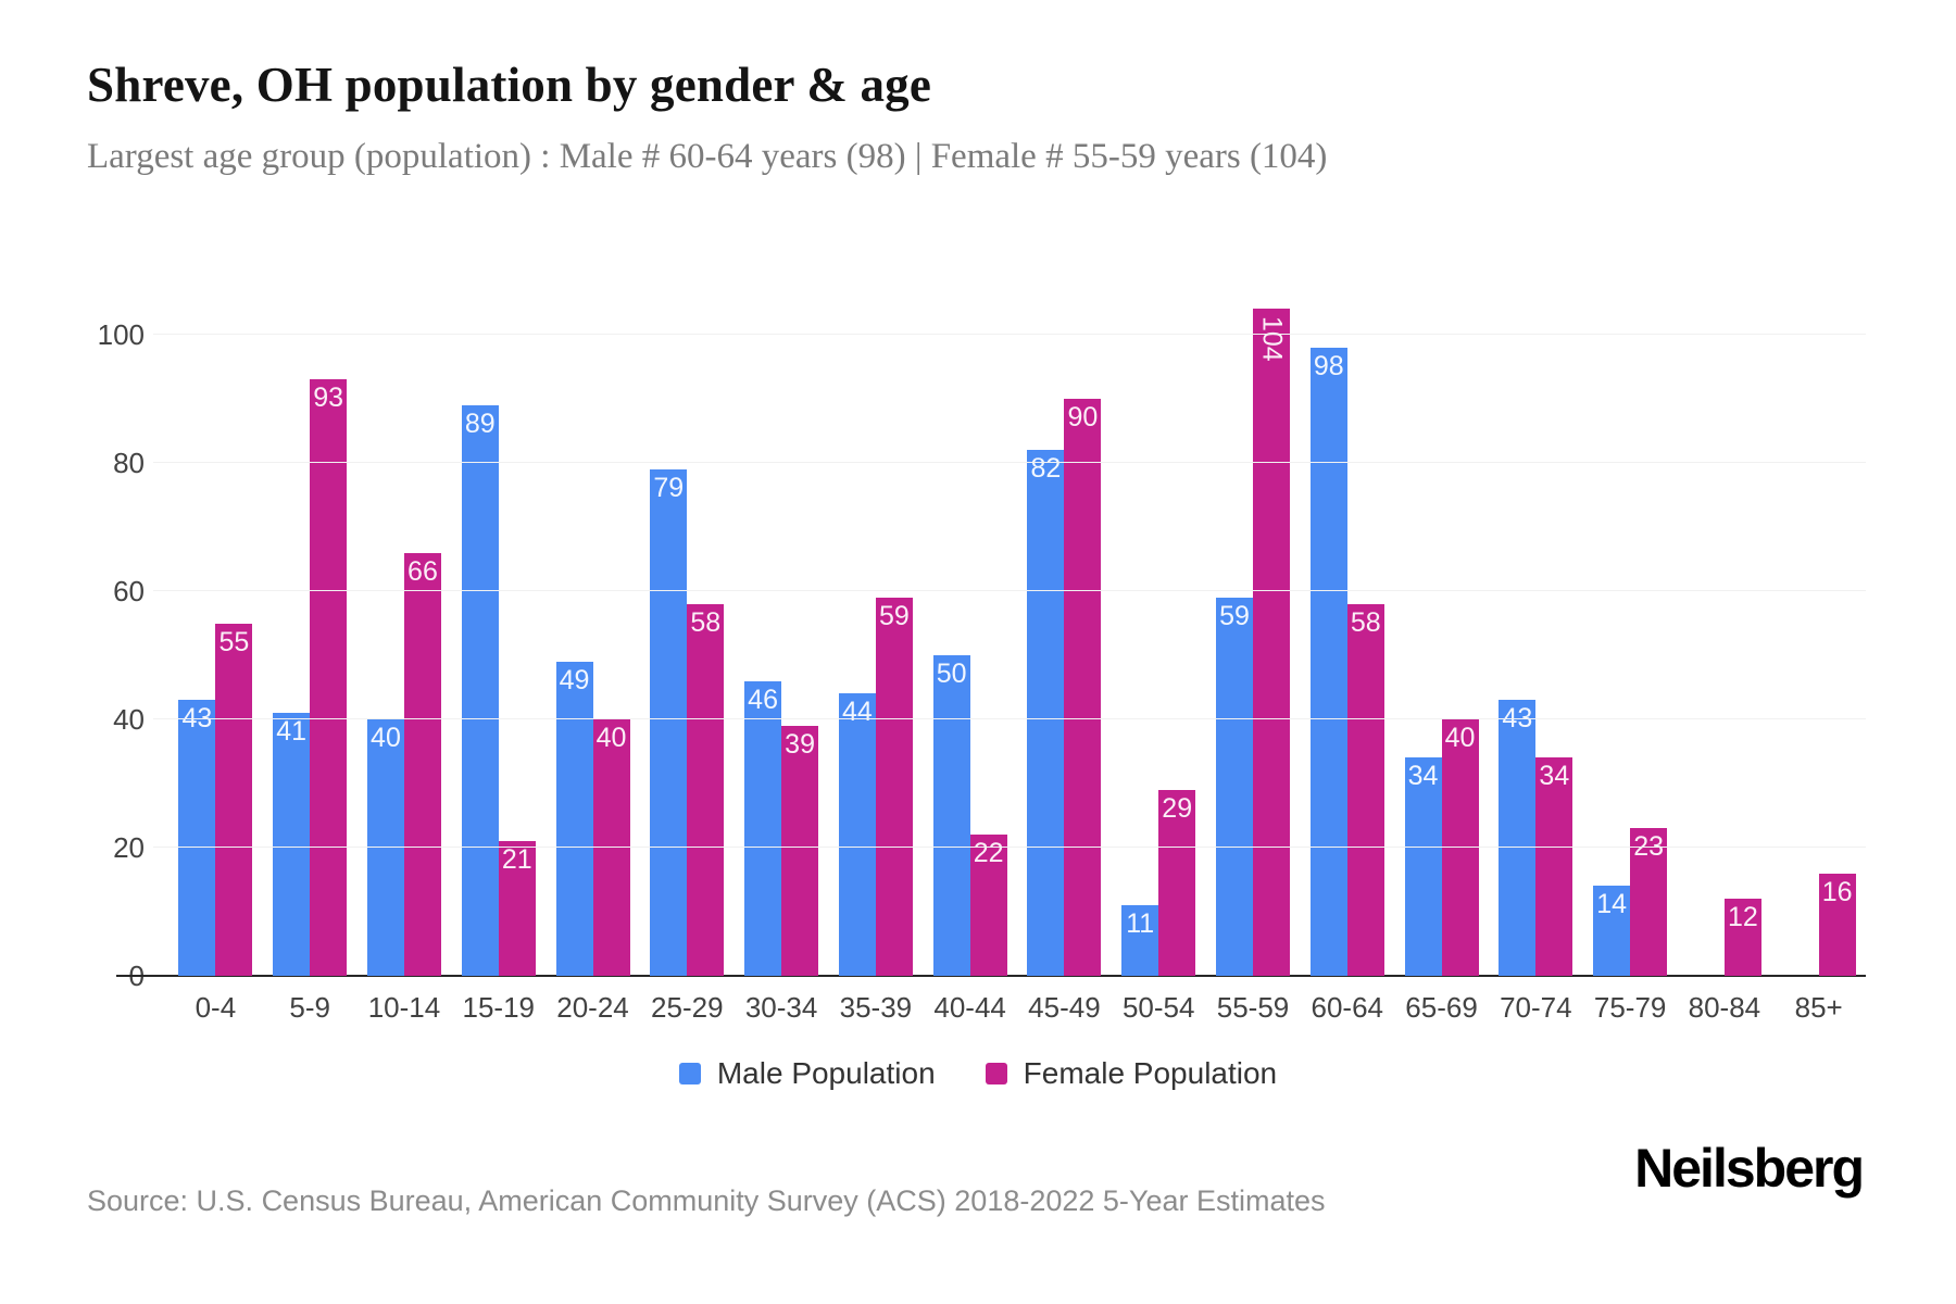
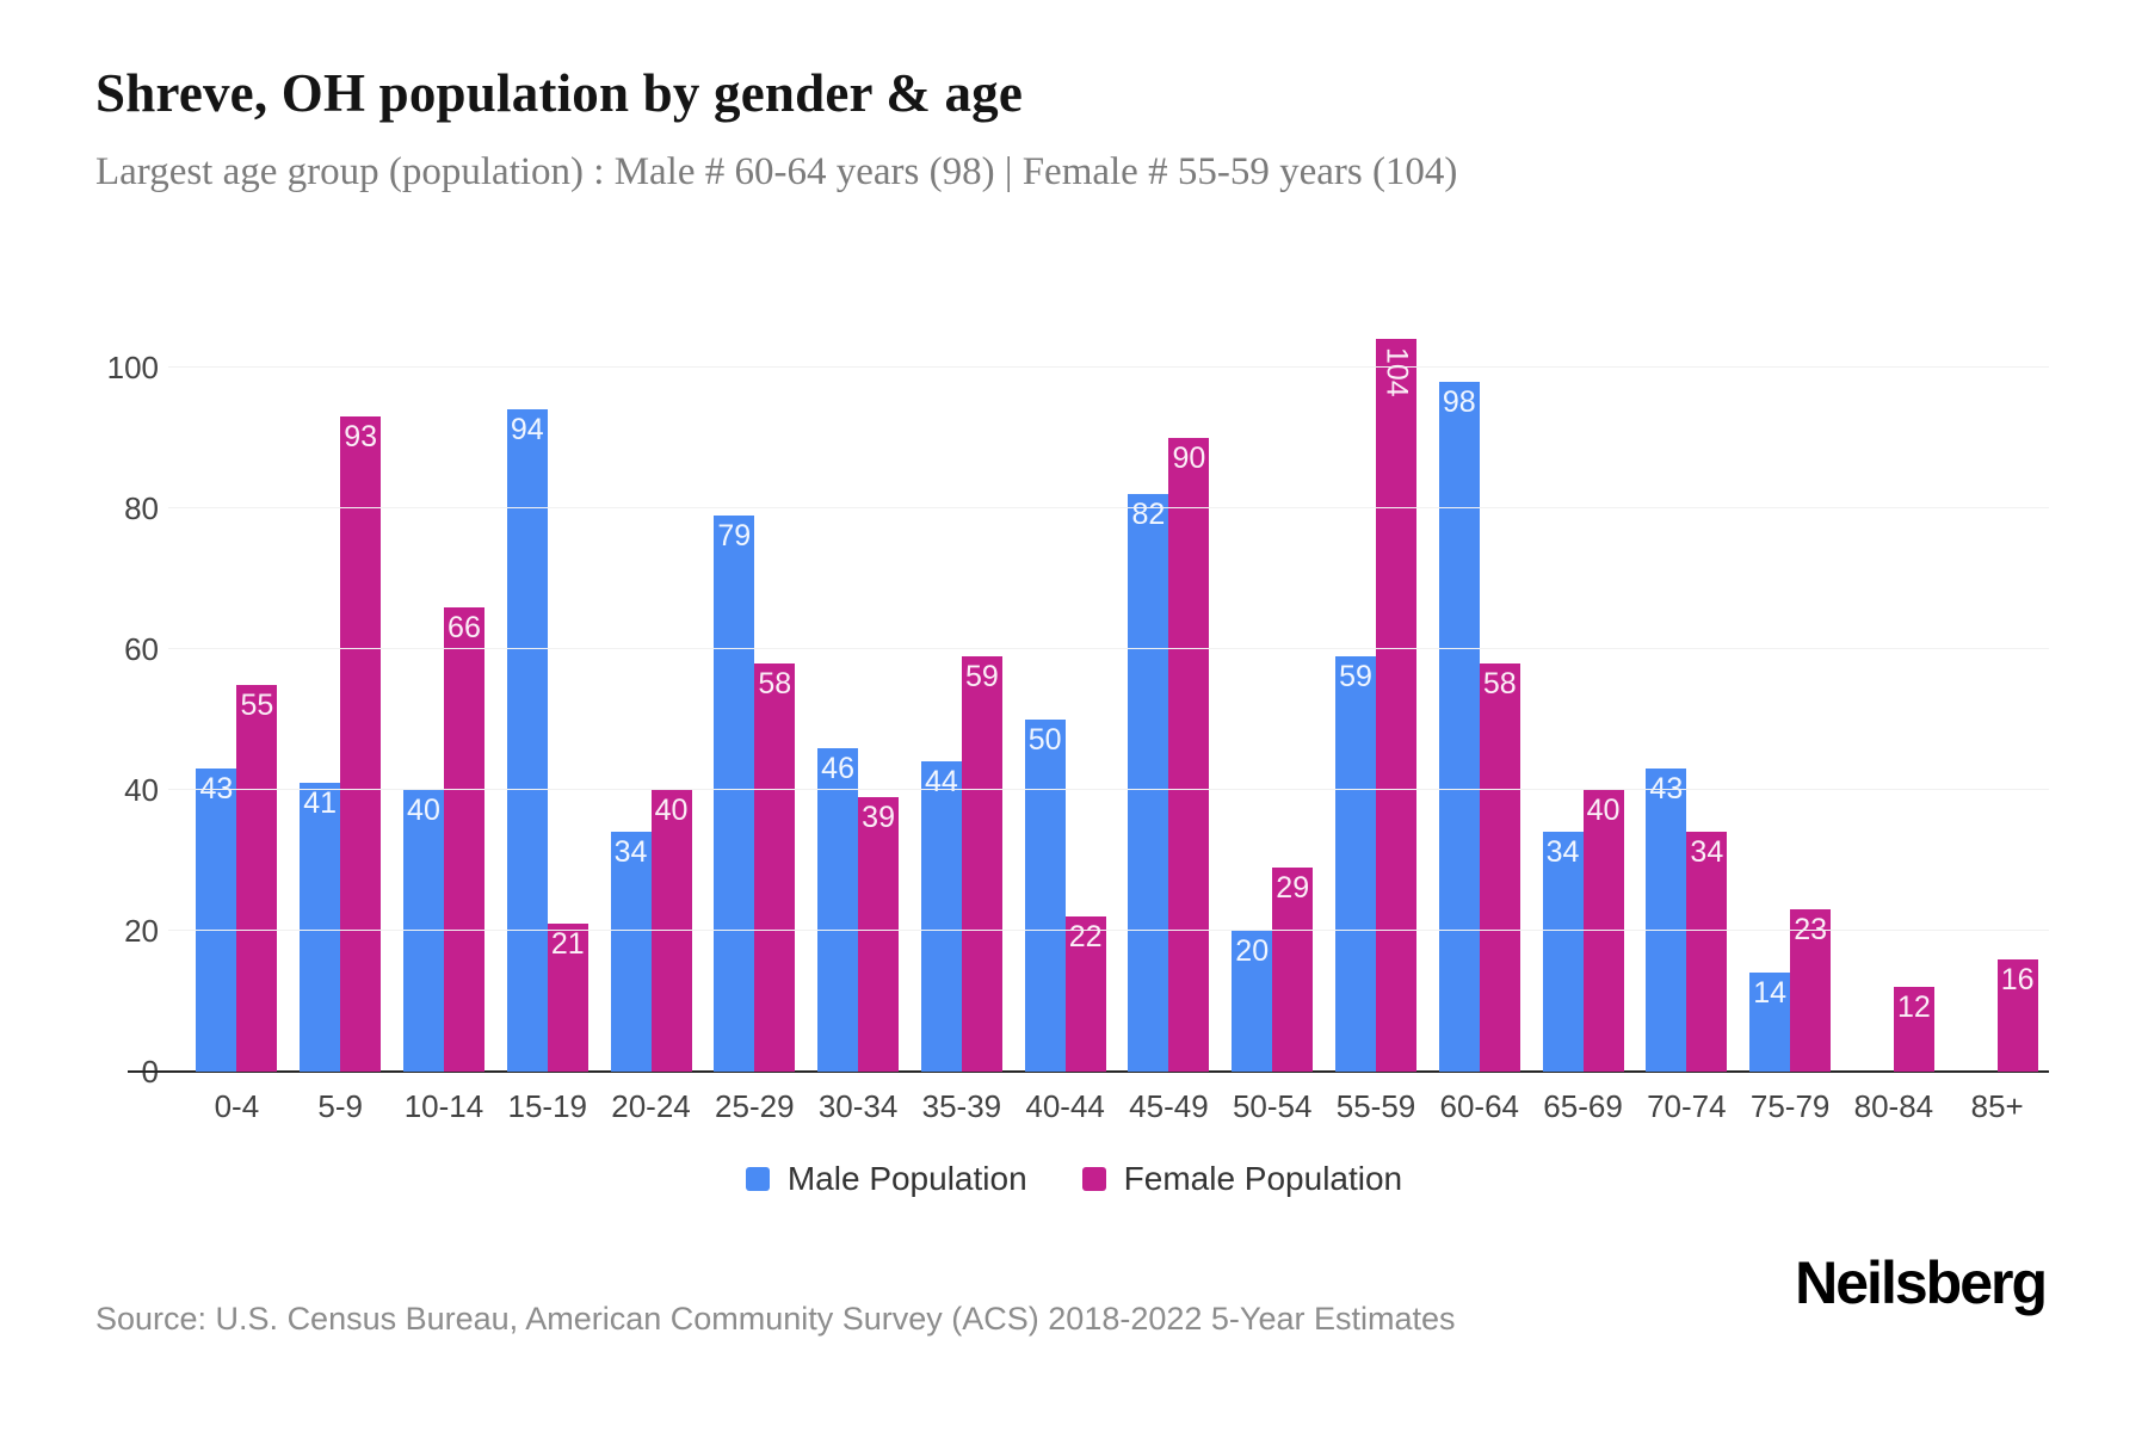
Male Population/15-19: 89 -> 94
Male Population/20-24: 49 -> 34
Male Population/50-54: 11 -> 20
